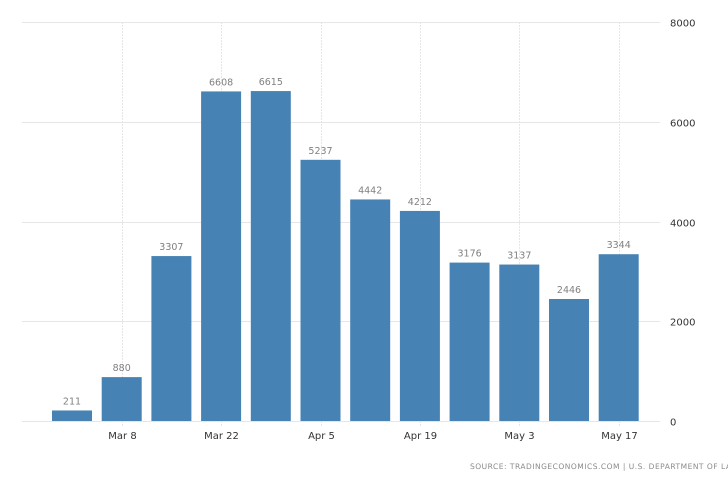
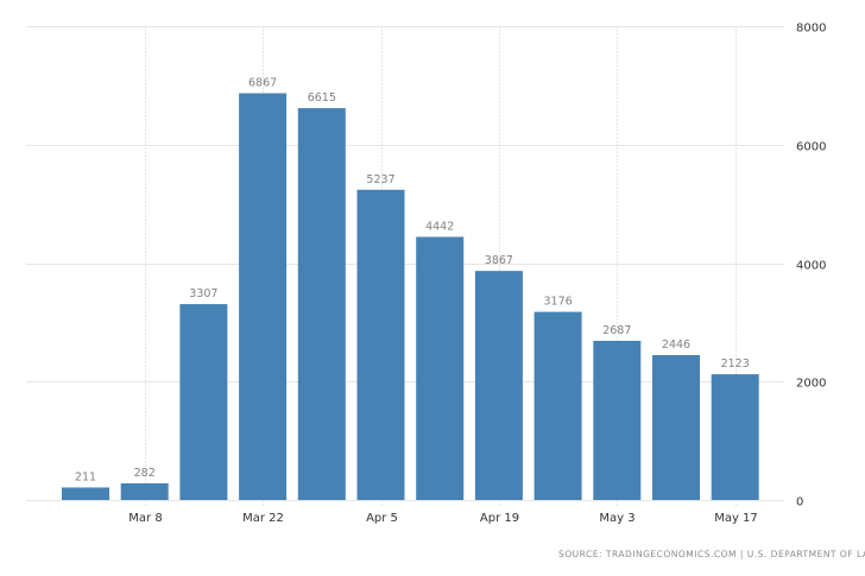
Mar 8: 880 -> 282
Mar 22: 6608 -> 6867
Apr 19: 4212 -> 3867
May 3: 3137 -> 2687
May 17: 3344 -> 2123
